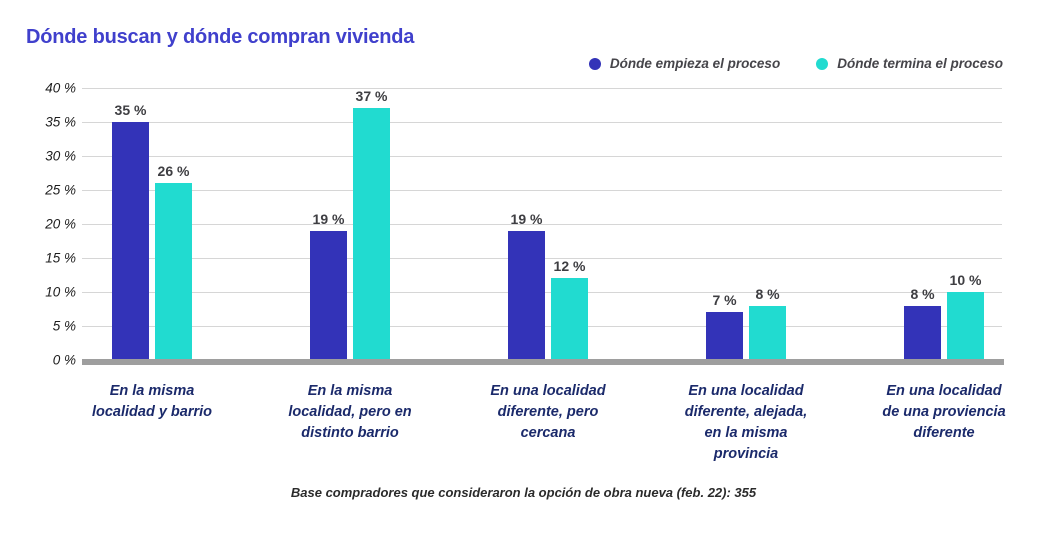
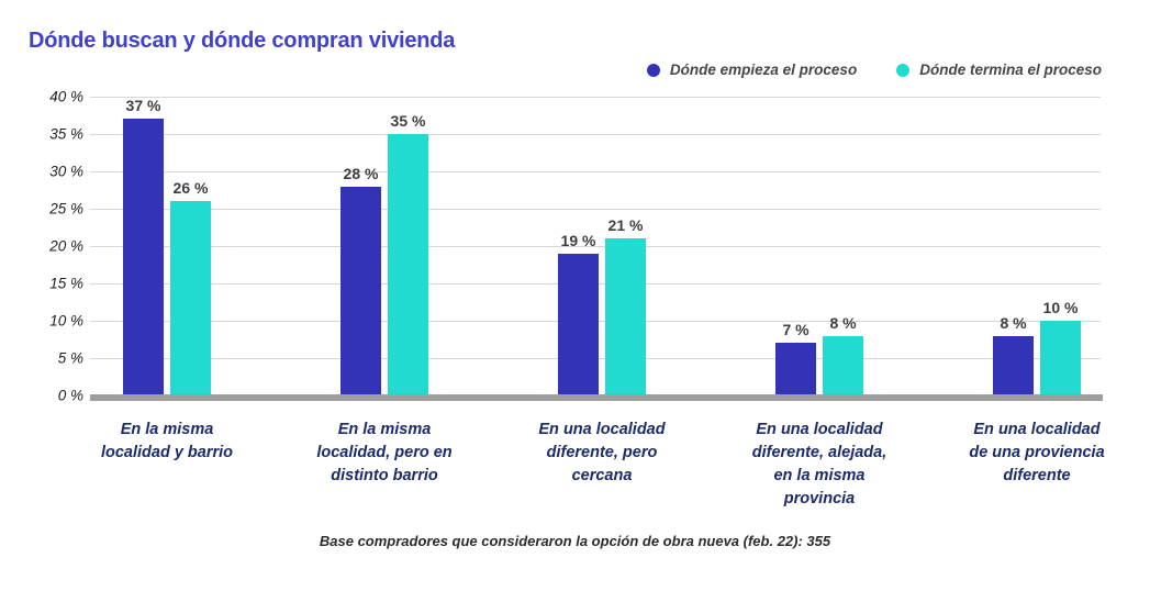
Dónde empieza el proceso/En la misma localidad y barrio: 35 -> 37
Dónde empieza el proceso/En la misma localidad, pero en distinto barrio: 19 -> 28
Dónde termina el proceso/En la misma localidad, pero en distinto barrio: 37 -> 35
Dónde termina el proceso/En una localidad diferente, pero cercana: 12 -> 21
